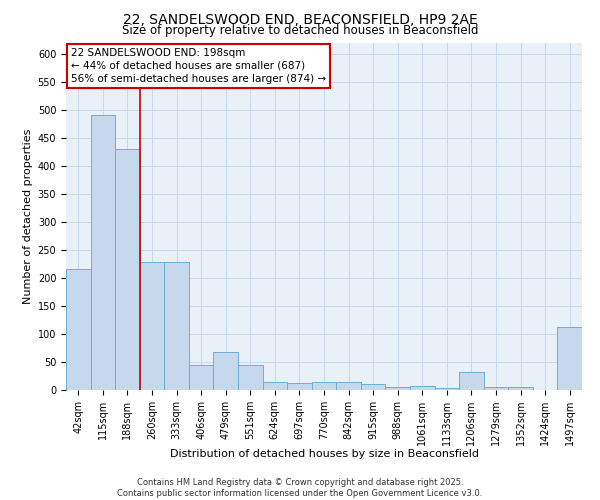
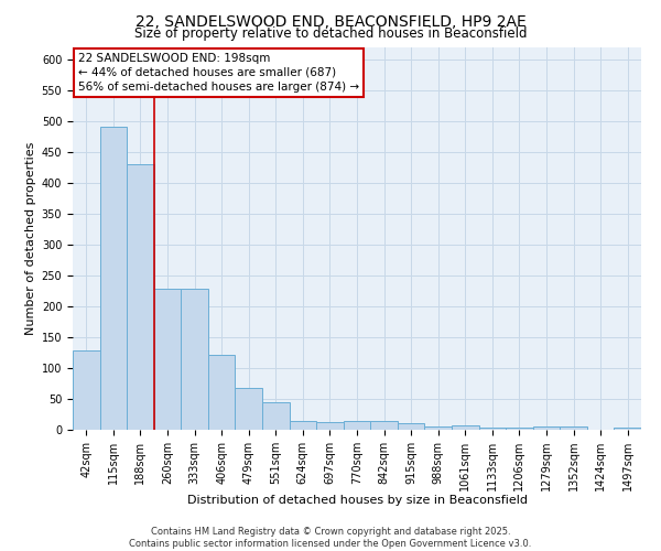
42sqm: 216 -> 128
406sqm: 44 -> 122
1206sqm: 32 -> 3
1497sqm: 112 -> 4
